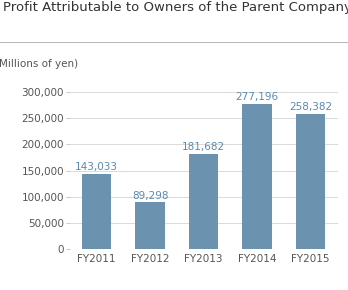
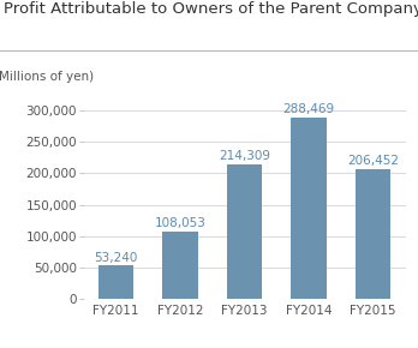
FY2011: 143,033 -> 53,240
FY2012: 89,298 -> 108,053
FY2013: 181,682 -> 214,309
FY2014: 277,196 -> 288,469
FY2015: 258,382 -> 206,452
